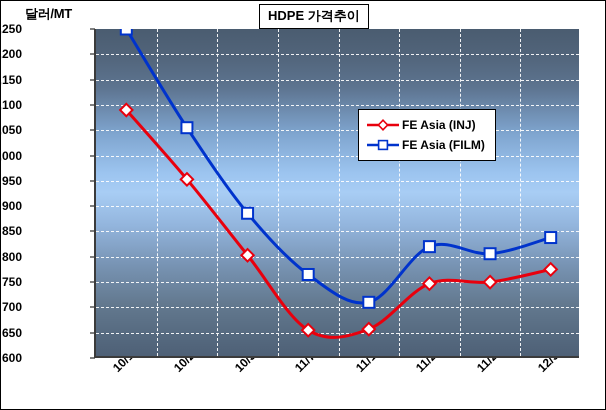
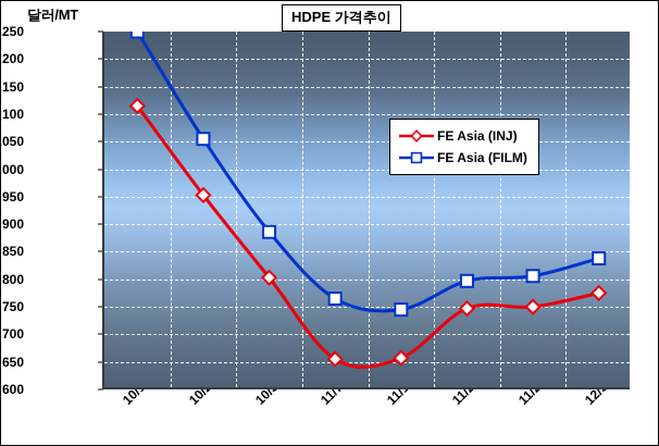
FE Asia (INJ)/10/17: 1090 -> 1120
FE Asia (FILM)/11/14: 710 -> 740
FE Asia (FILM)/11/21: 820 -> 800
